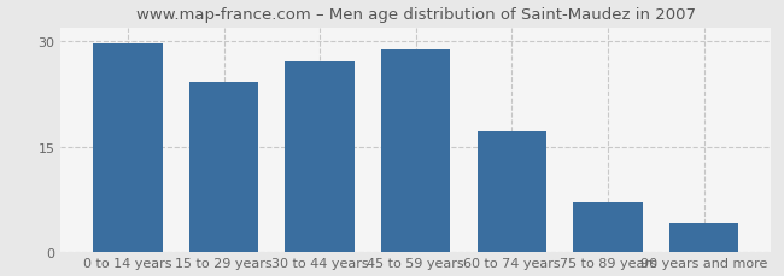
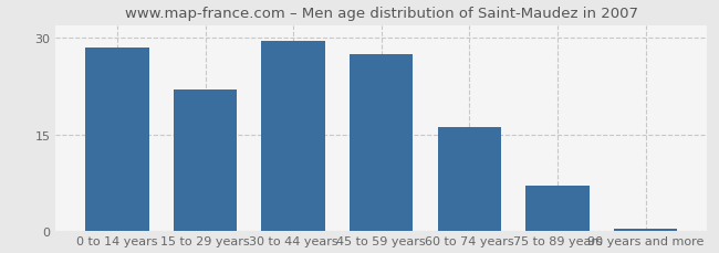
0 to 14 years: 29.8 -> 28.5
15 to 29 years: 24.2 -> 22.0
30 to 44 years: 27.2 -> 29.5
45 to 59 years: 28.8 -> 27.5
60 to 74 years: 17.2 -> 16.2
90 years and more: 4.0 -> 0.3
